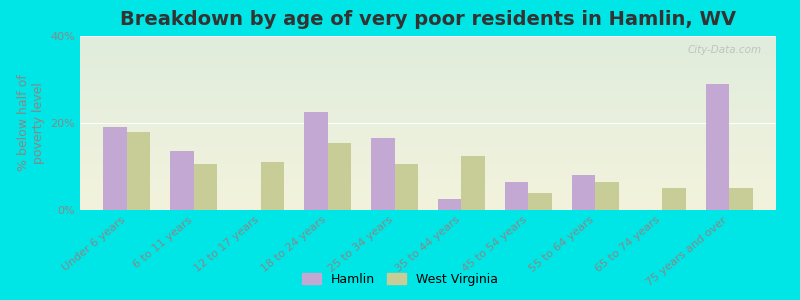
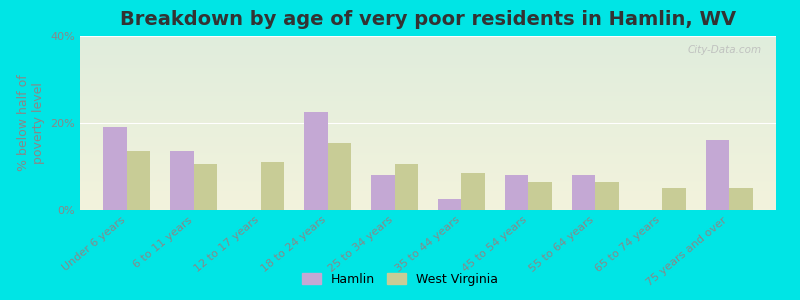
West Virginia/Under 6 years: 18.0% -> 13.5%
Hamlin/25 to 34 years: 16.5% -> 8.0%
West Virginia/35 to 44 years: 12.5% -> 8.5%
Hamlin/45 to 54 years: 6.5% -> 8.0%
West Virginia/45 to 54 years: 4.0% -> 6.5%
Hamlin/75 years and over: 29.0% -> 16.0%
